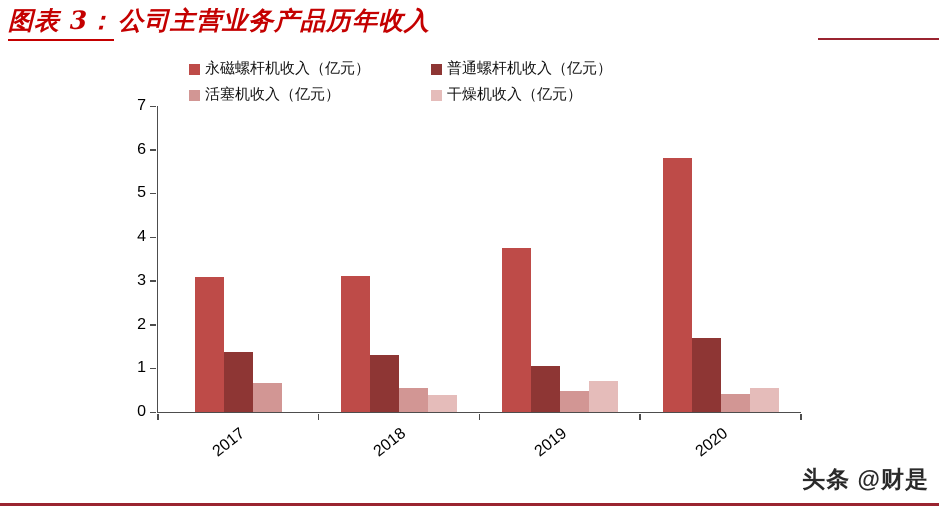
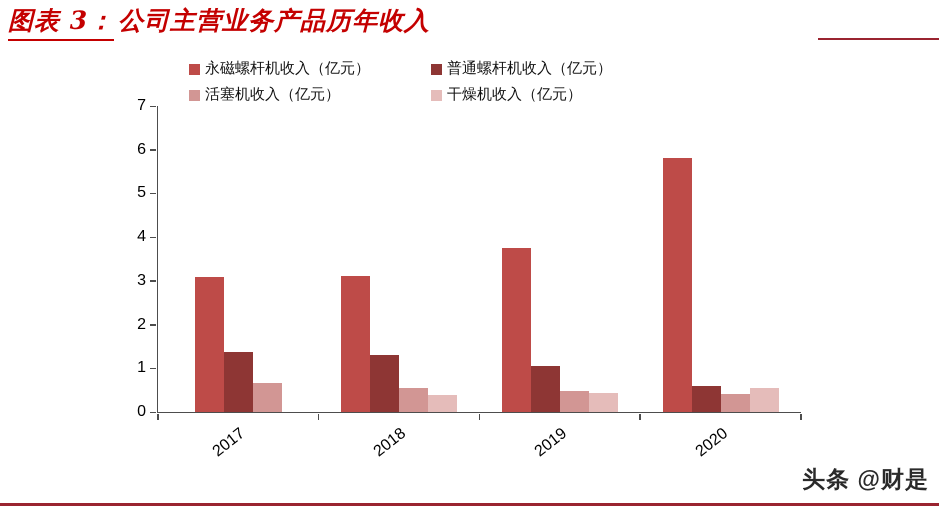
干燥机收入（亿元）/2019: 0.7 -> 0.4
普通螺杆机收入（亿元）/2020: 1.7 -> 0.6
